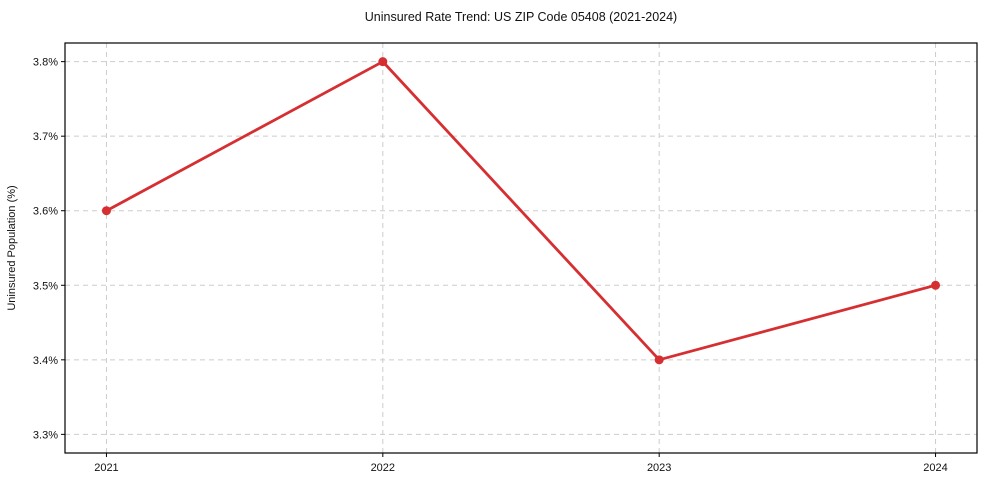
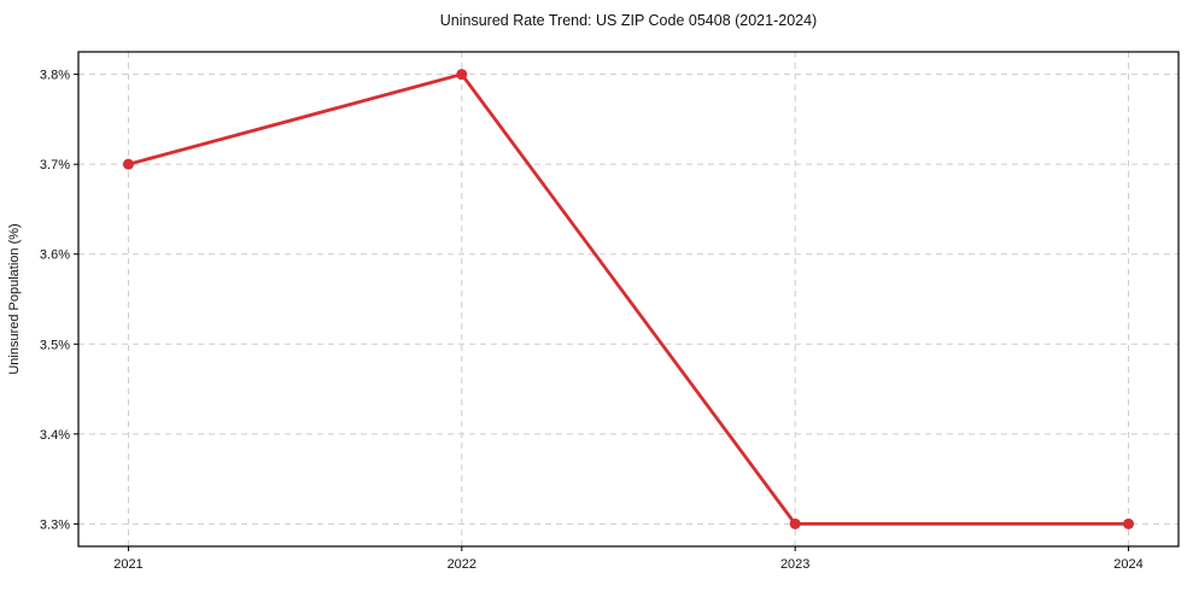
2021: 3.6% -> 3.7%
2023: 3.4% -> 3.3%
2024: 3.5% -> 3.3%
